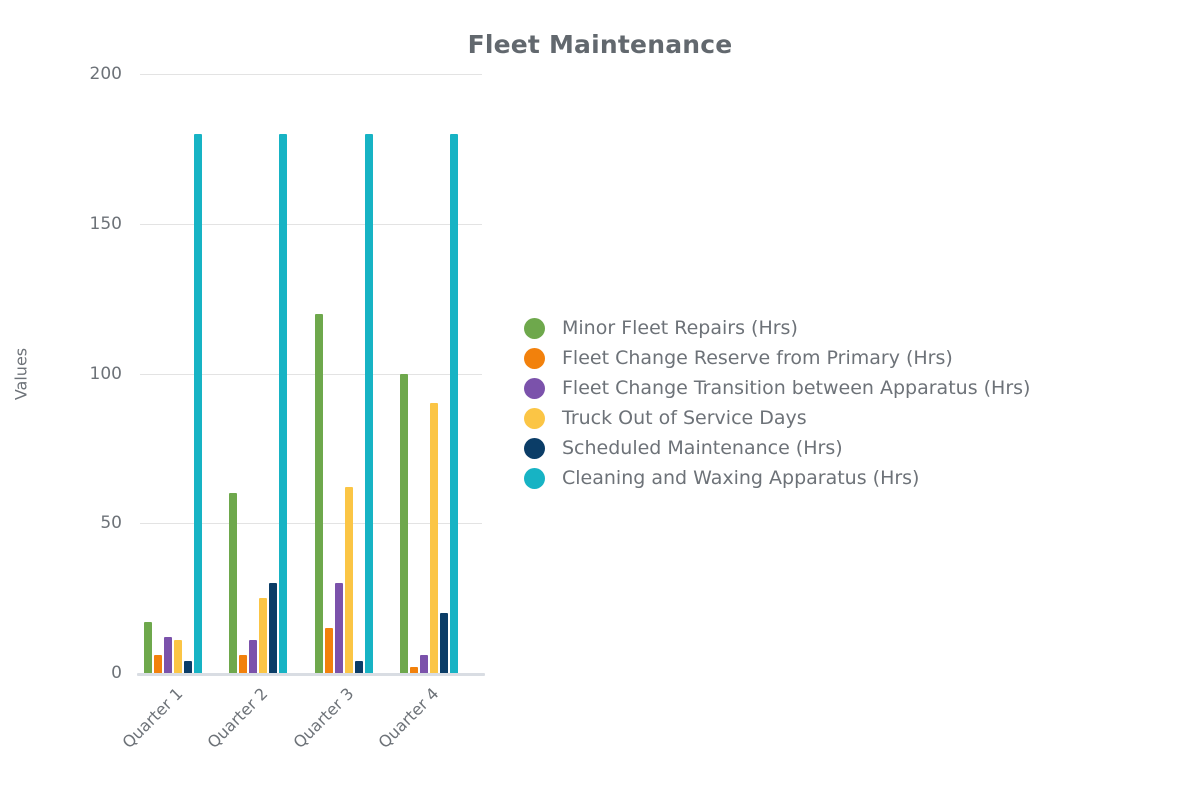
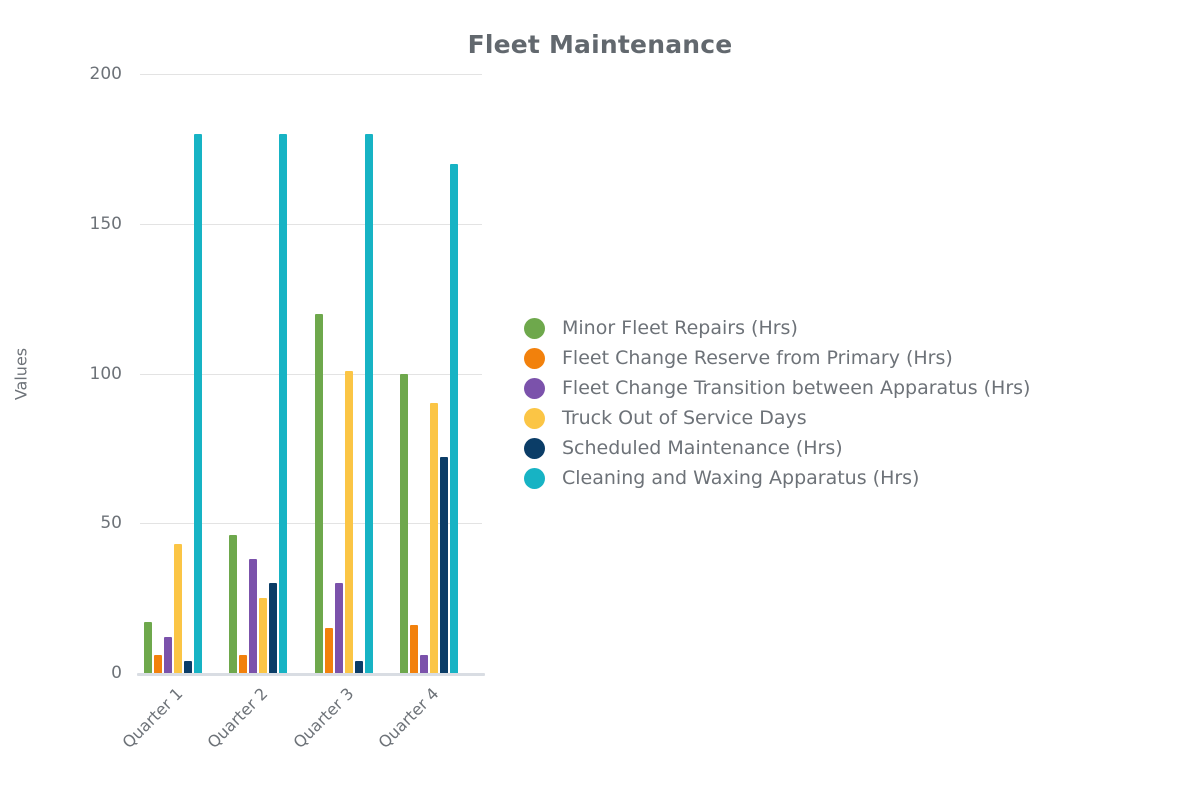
Truck Out of Service Days/Quarter 1: 11 -> 43
Minor Fleet Repairs (Hrs)/Quarter 2: 60 -> 46
Fleet Change Transition between Apparatus (Hrs)/Quarter 2: 11 -> 38
Truck Out of Service Days/Quarter 3: 62 -> 101
Fleet Change Reserve from Primary (Hrs)/Quarter 4: 2 -> 16
Scheduled Maintenance (Hrs)/Quarter 4: 20 -> 72
Cleaning and Waxing Apparatus (Hrs)/Quarter 4: 180 -> 170
